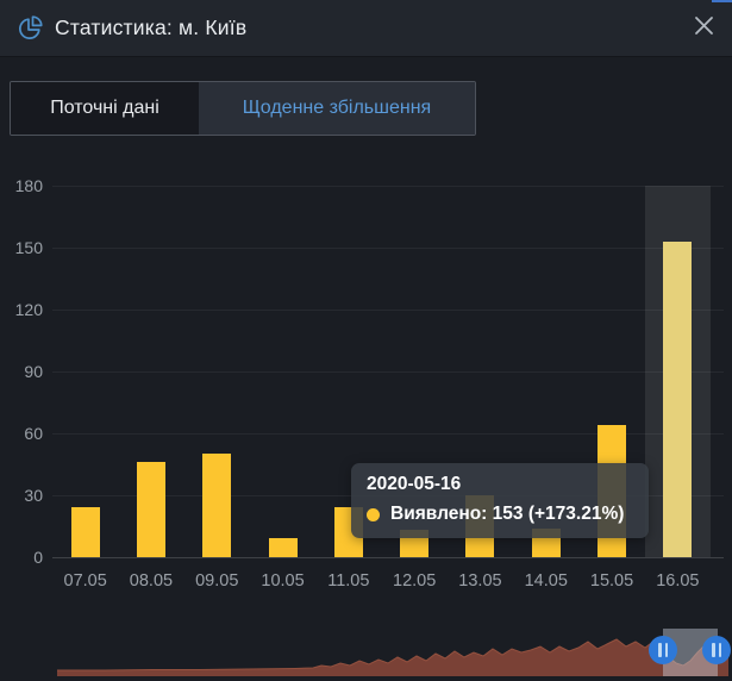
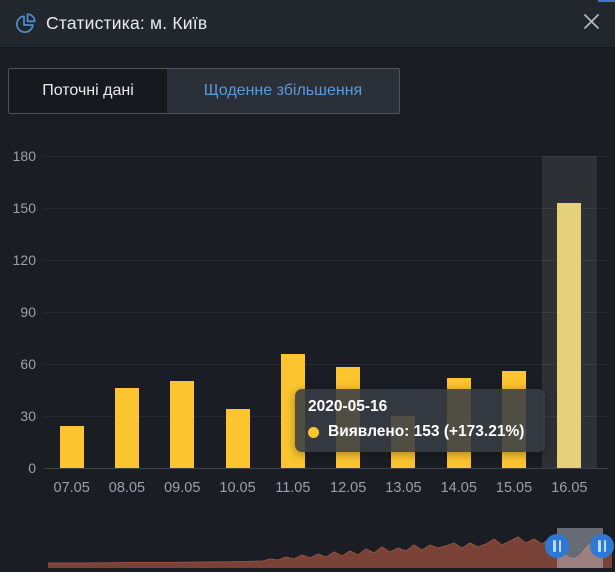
10.05: 9 -> 34
11.05: 24 -> 66
12.05: 13 -> 58
14.05: 14 -> 52
15.05: 64 -> 56
